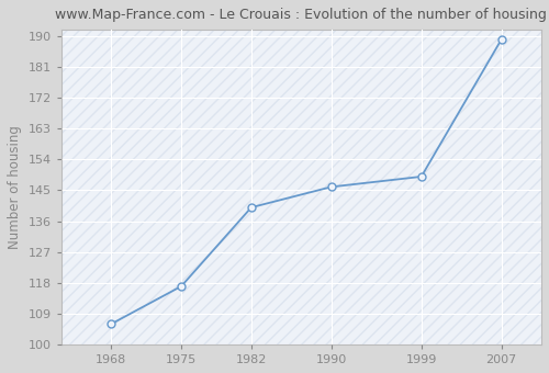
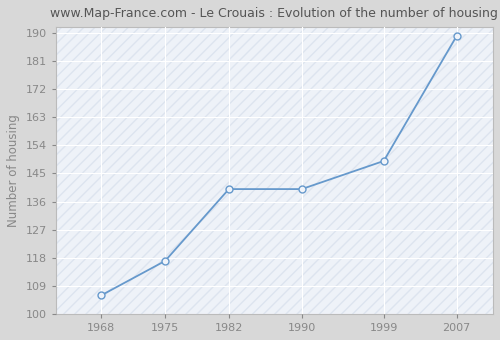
1990: 146 -> 140
